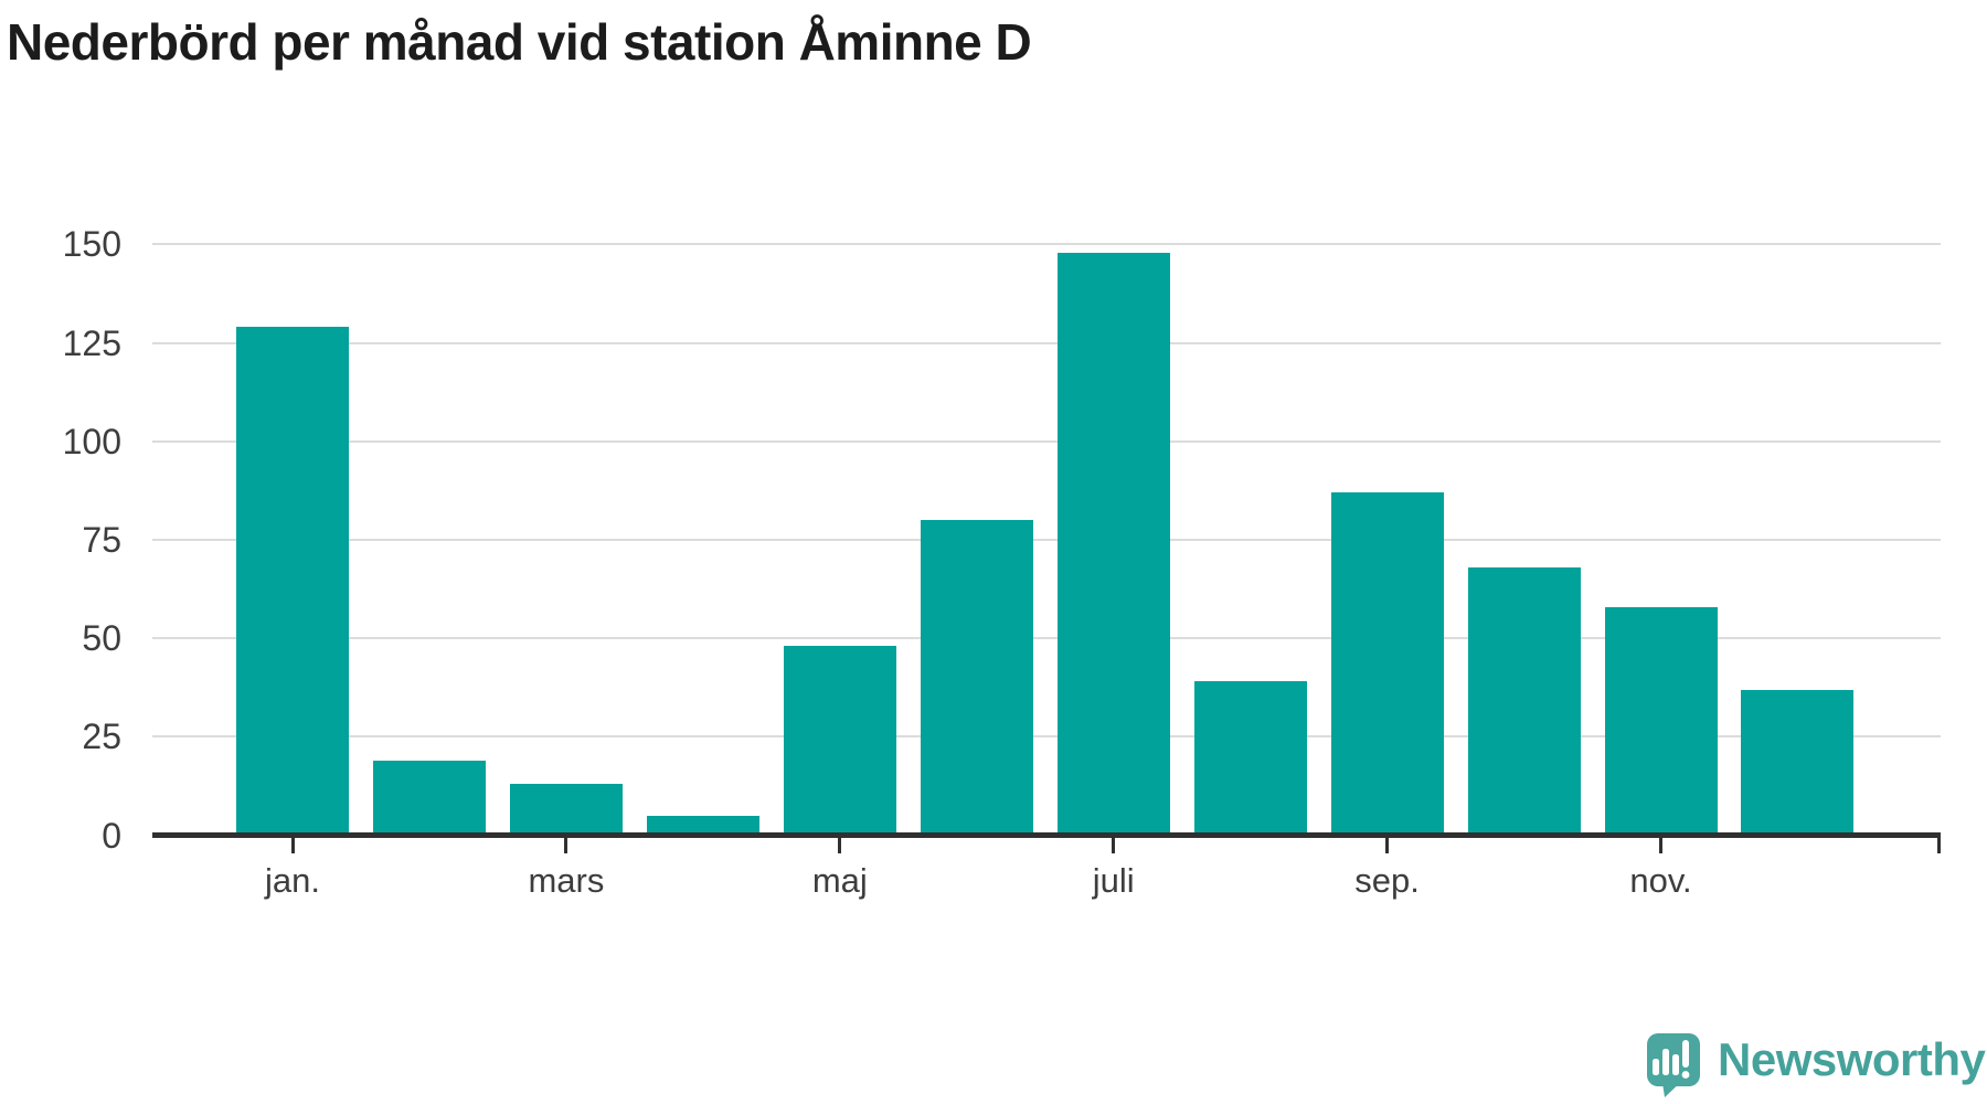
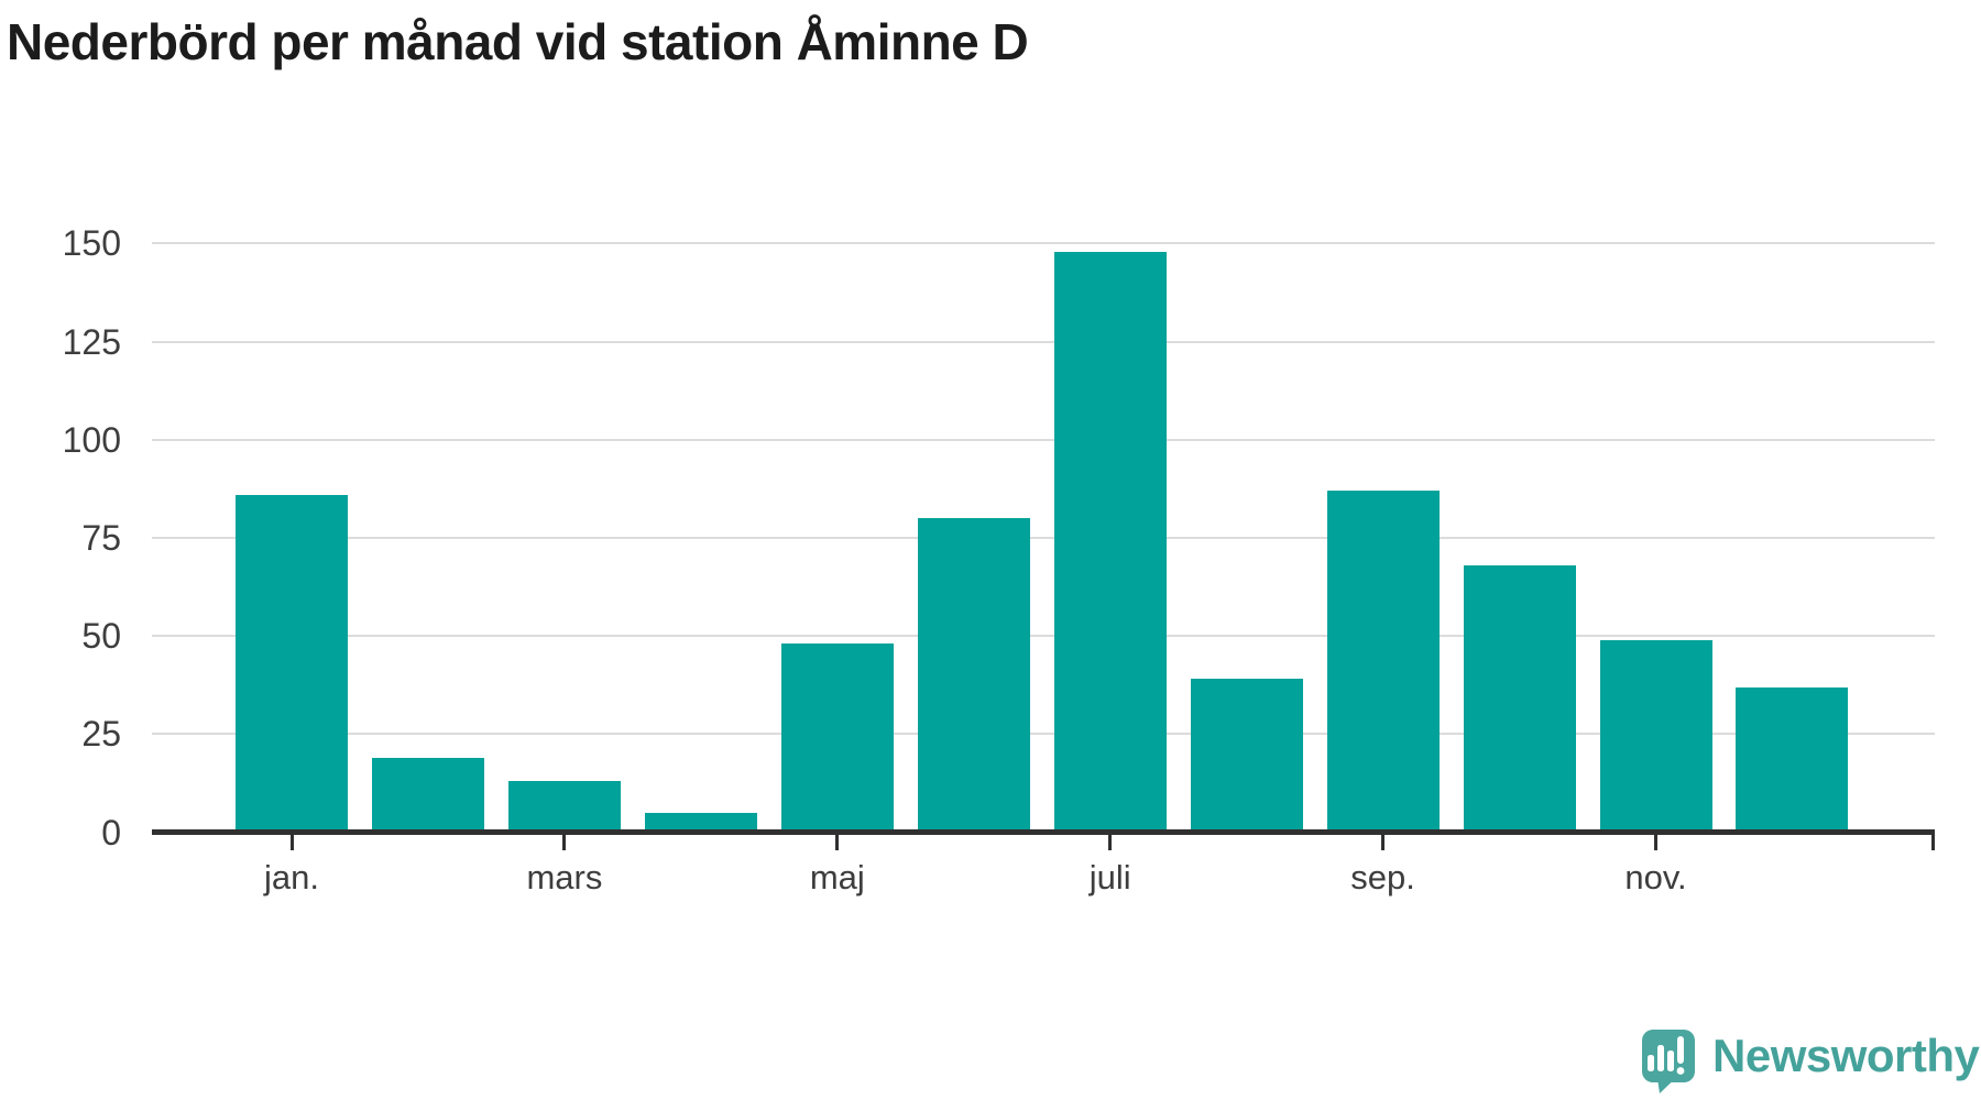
jan.: 129 -> 86
nov.: 58 -> 49
